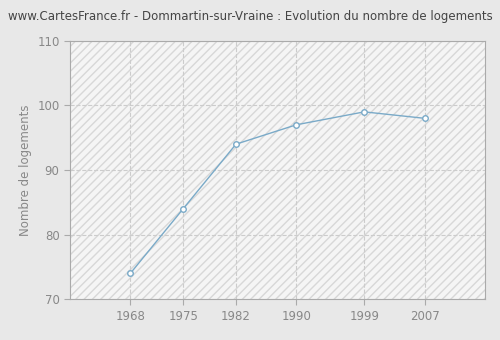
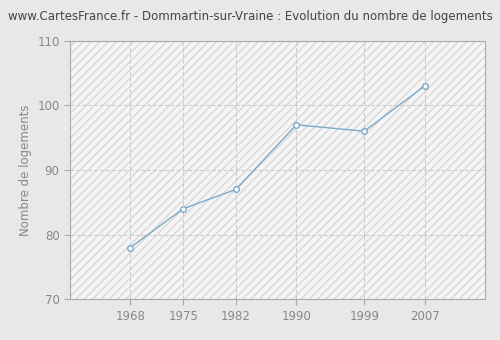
1968: 74 -> 78
1982: 94 -> 87
1999: 99 -> 96
2007: 98 -> 103
